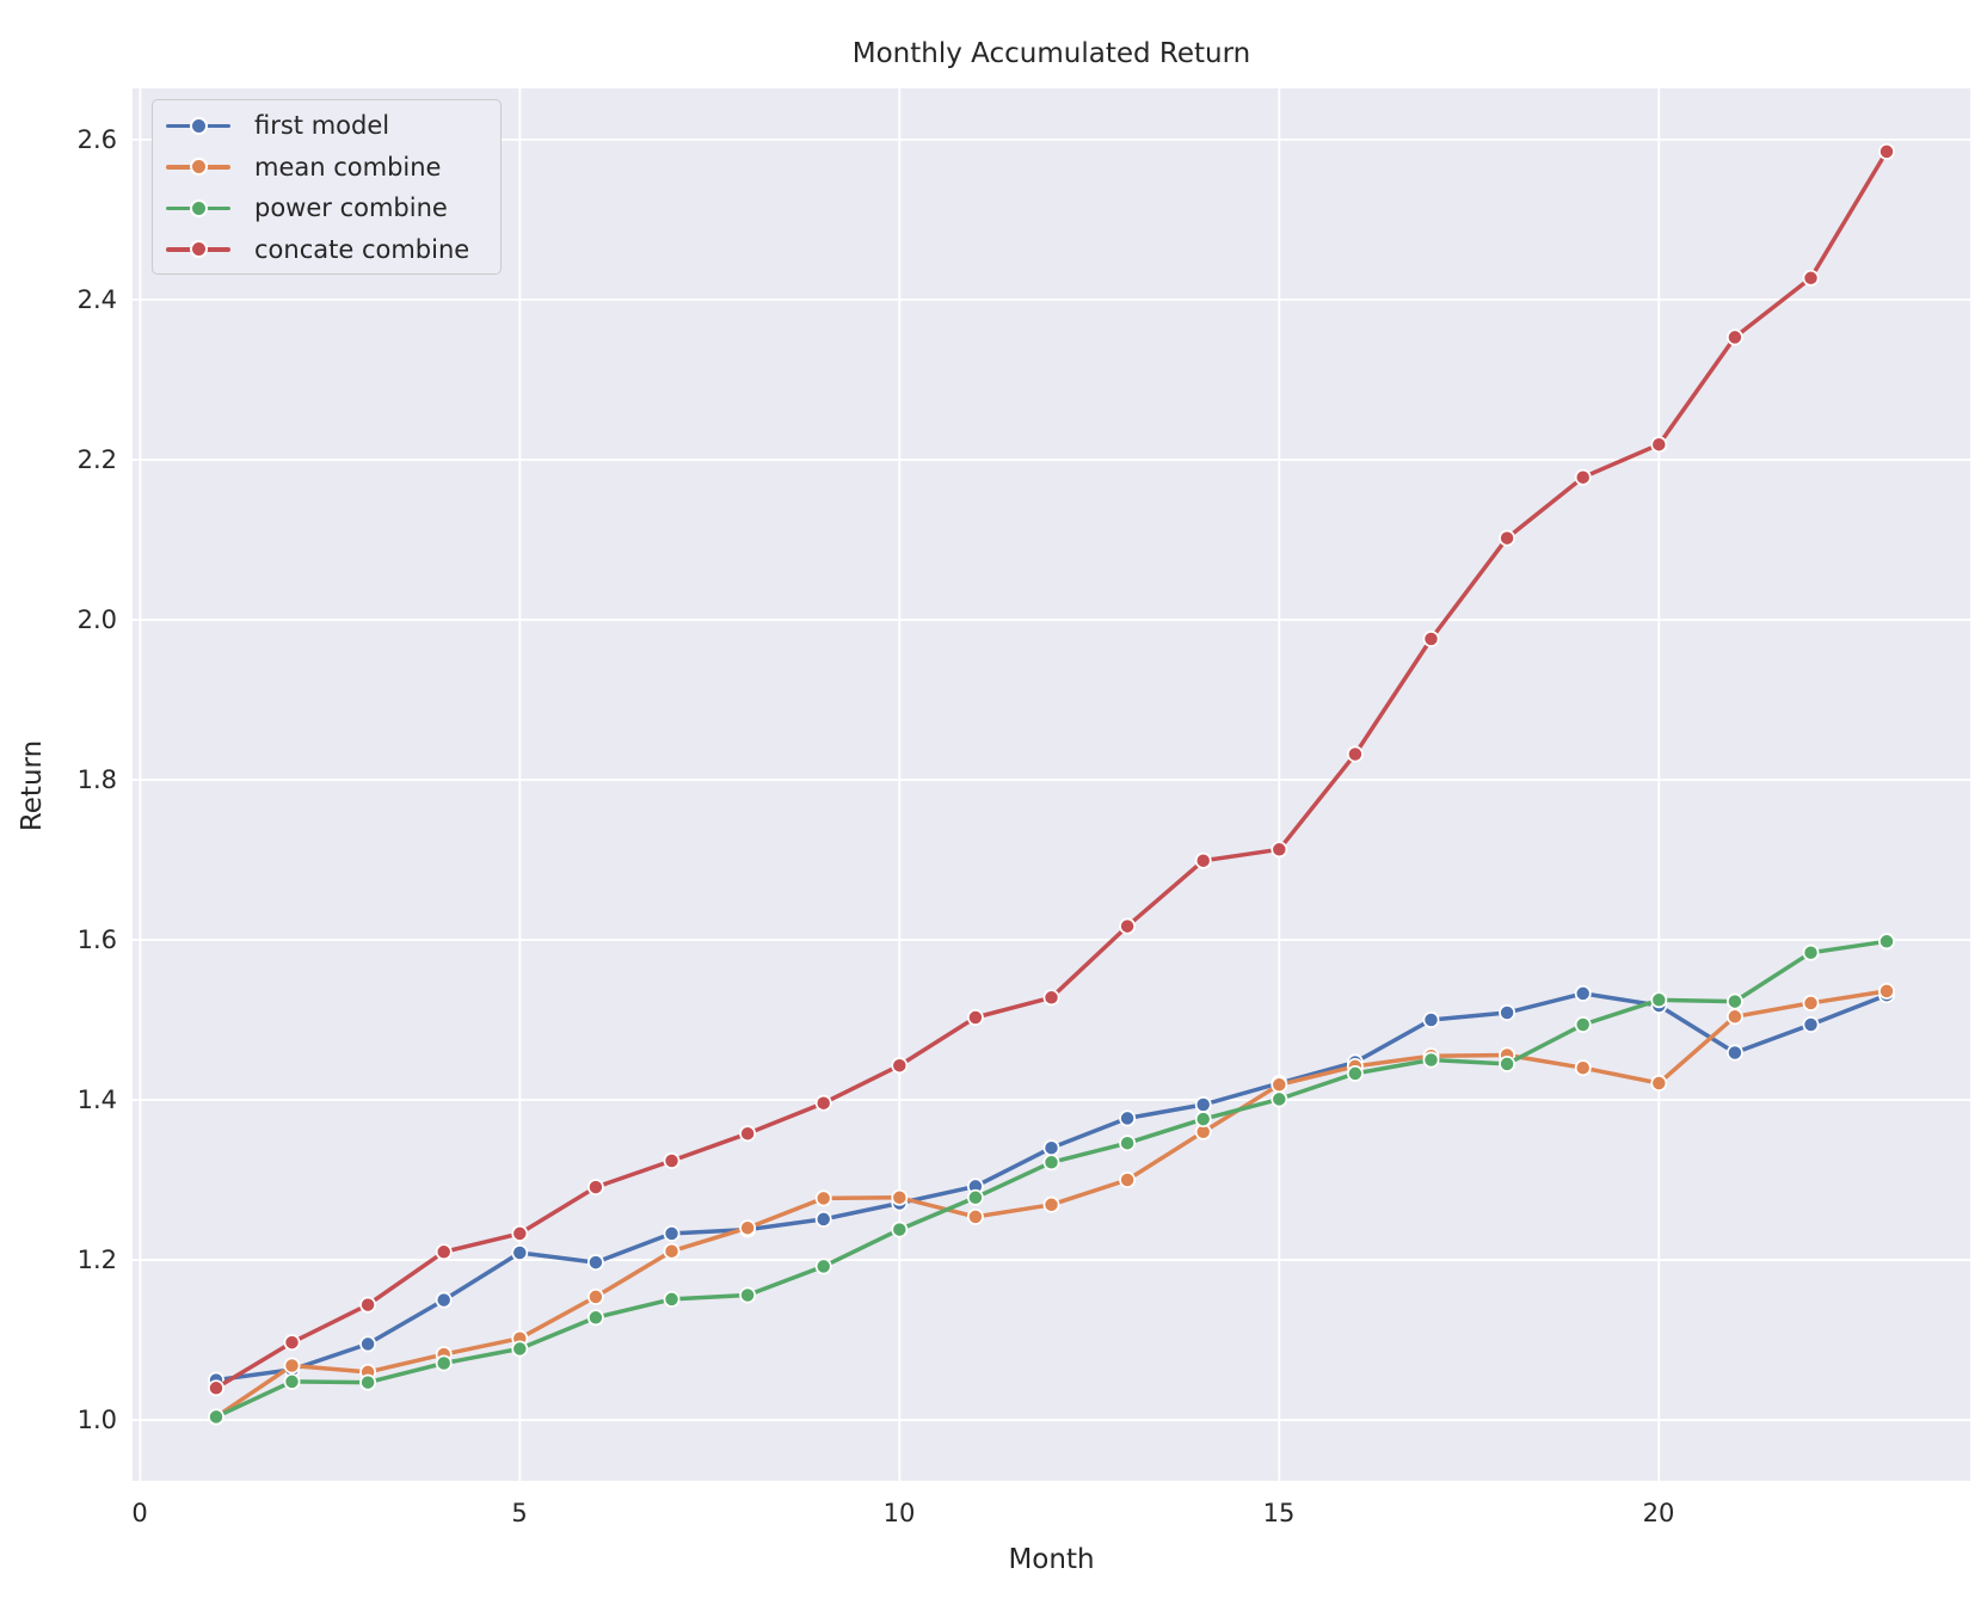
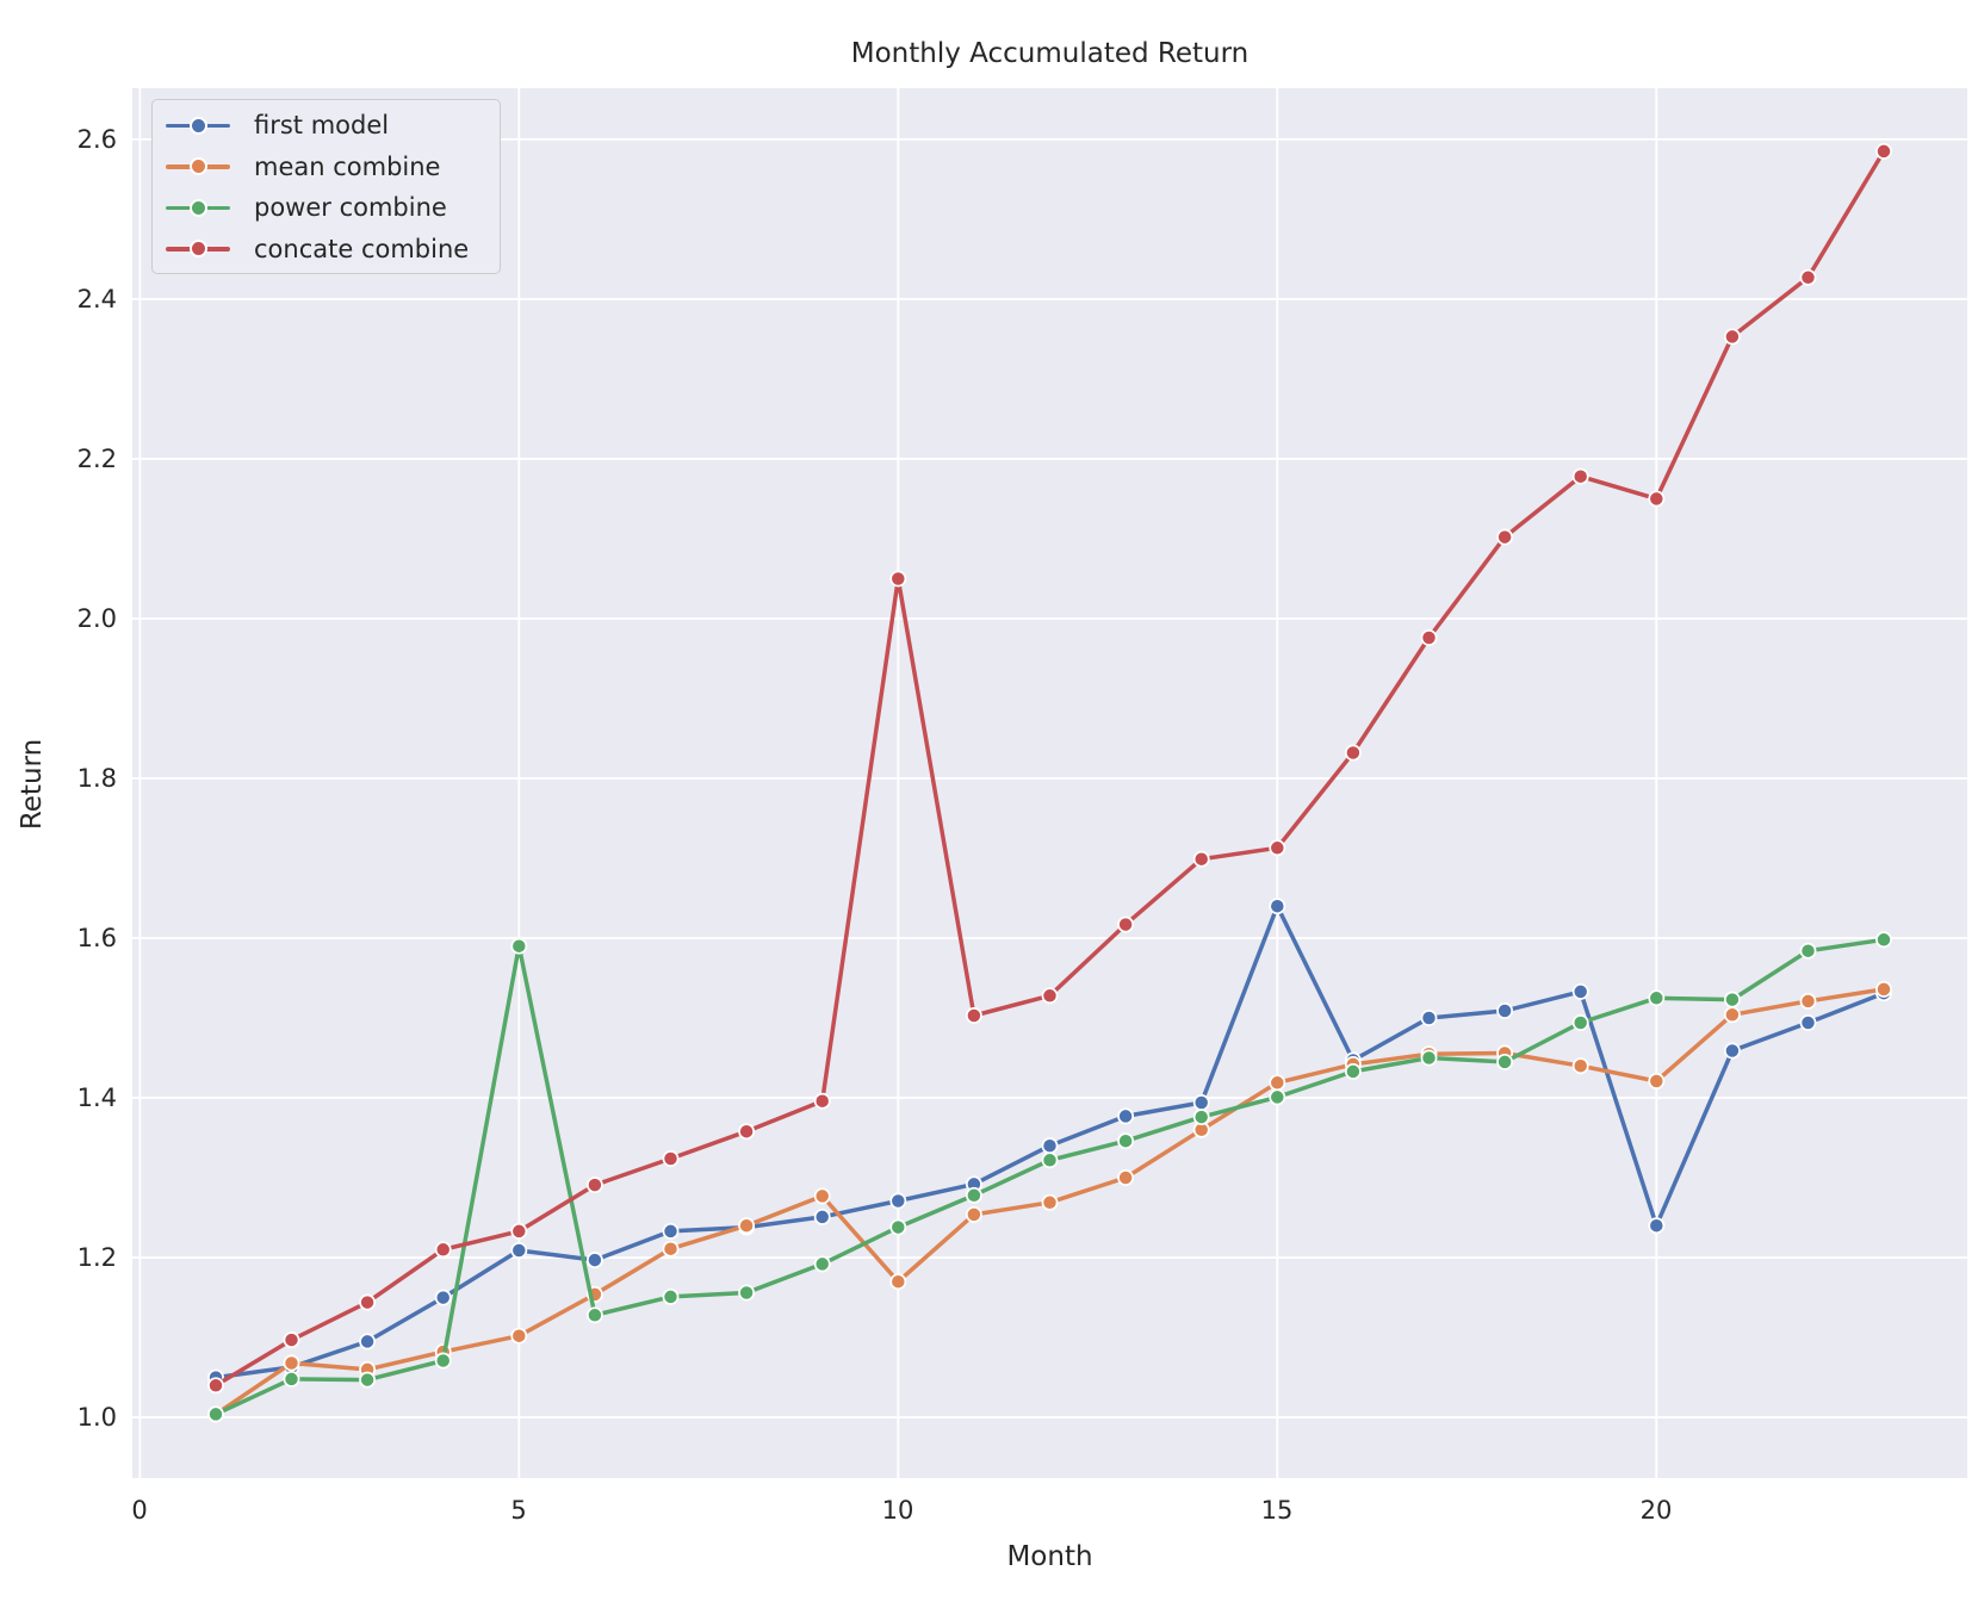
power combine/5: 1.09 -> 1.59
mean combine/10: 1.28 -> 1.17
concate combine/10: 1.44 -> 2.05
first model/15: 1.42 -> 1.64
first model/20: 1.52 -> 1.24
concate combine/20: 2.22 -> 2.15
